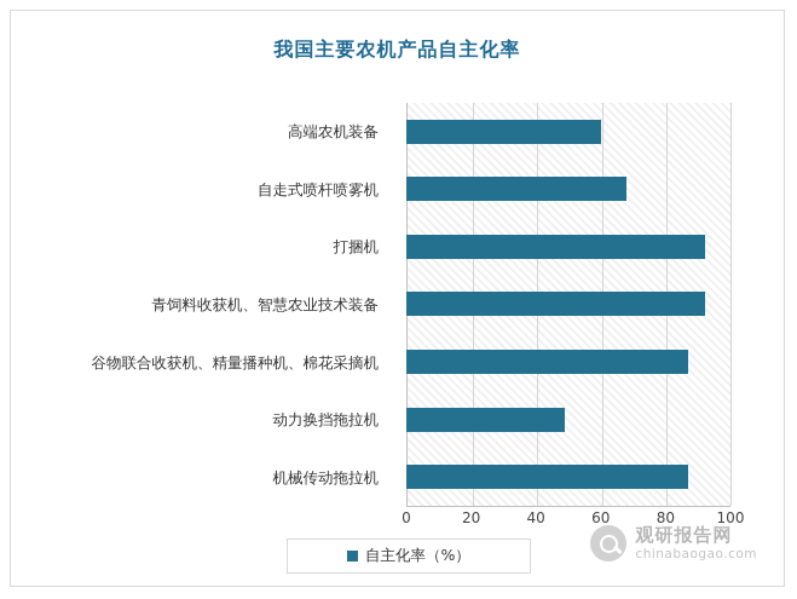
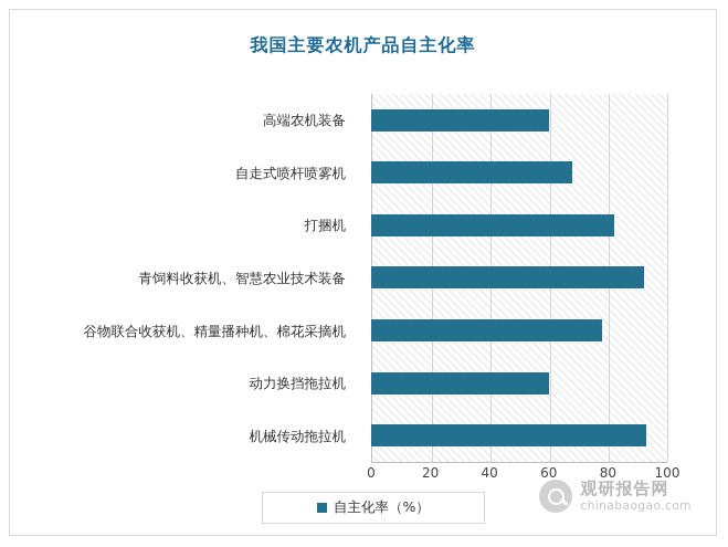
打捆机: 92 -> 82
谷物联合收获机、精量播种机、棉花采摘机: 87 -> 78
动力换挡拖拉机: 49 -> 60
机械传动拖拉机: 87 -> 93
